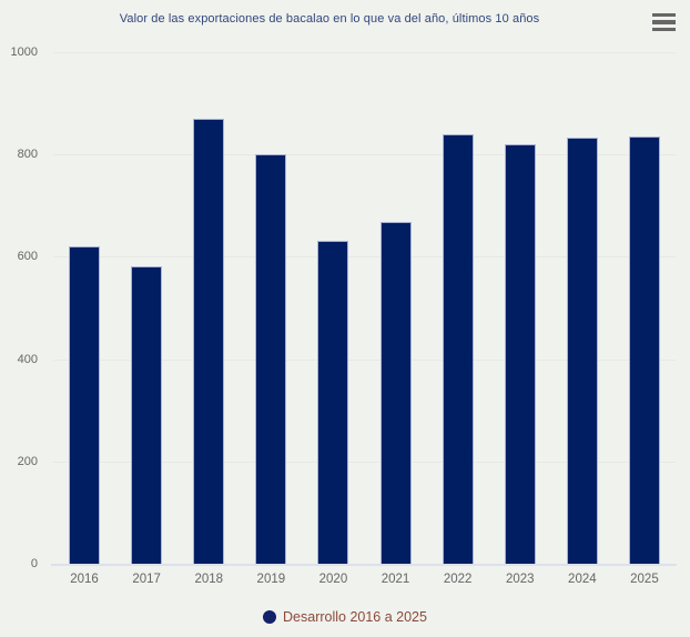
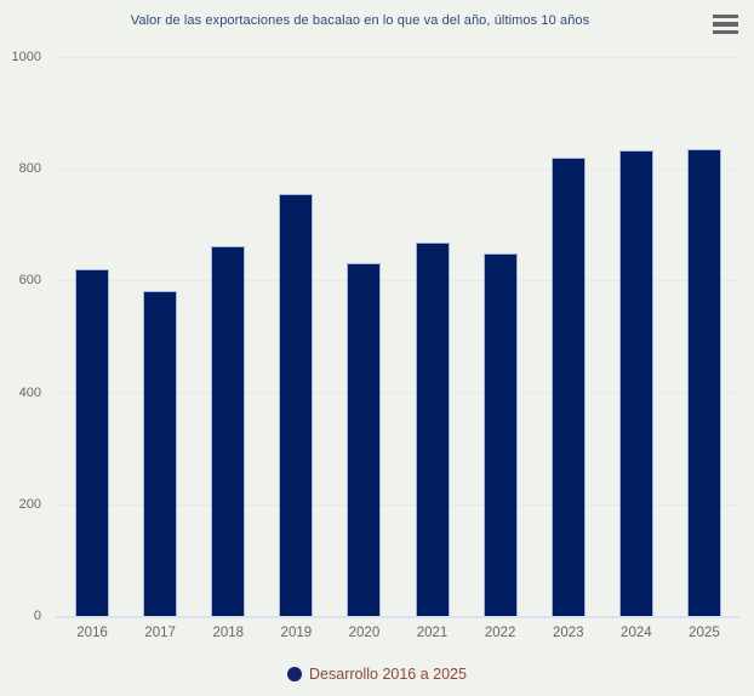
2018: 870 -> 660
2019: 800 -> 760
2022: 840 -> 650
